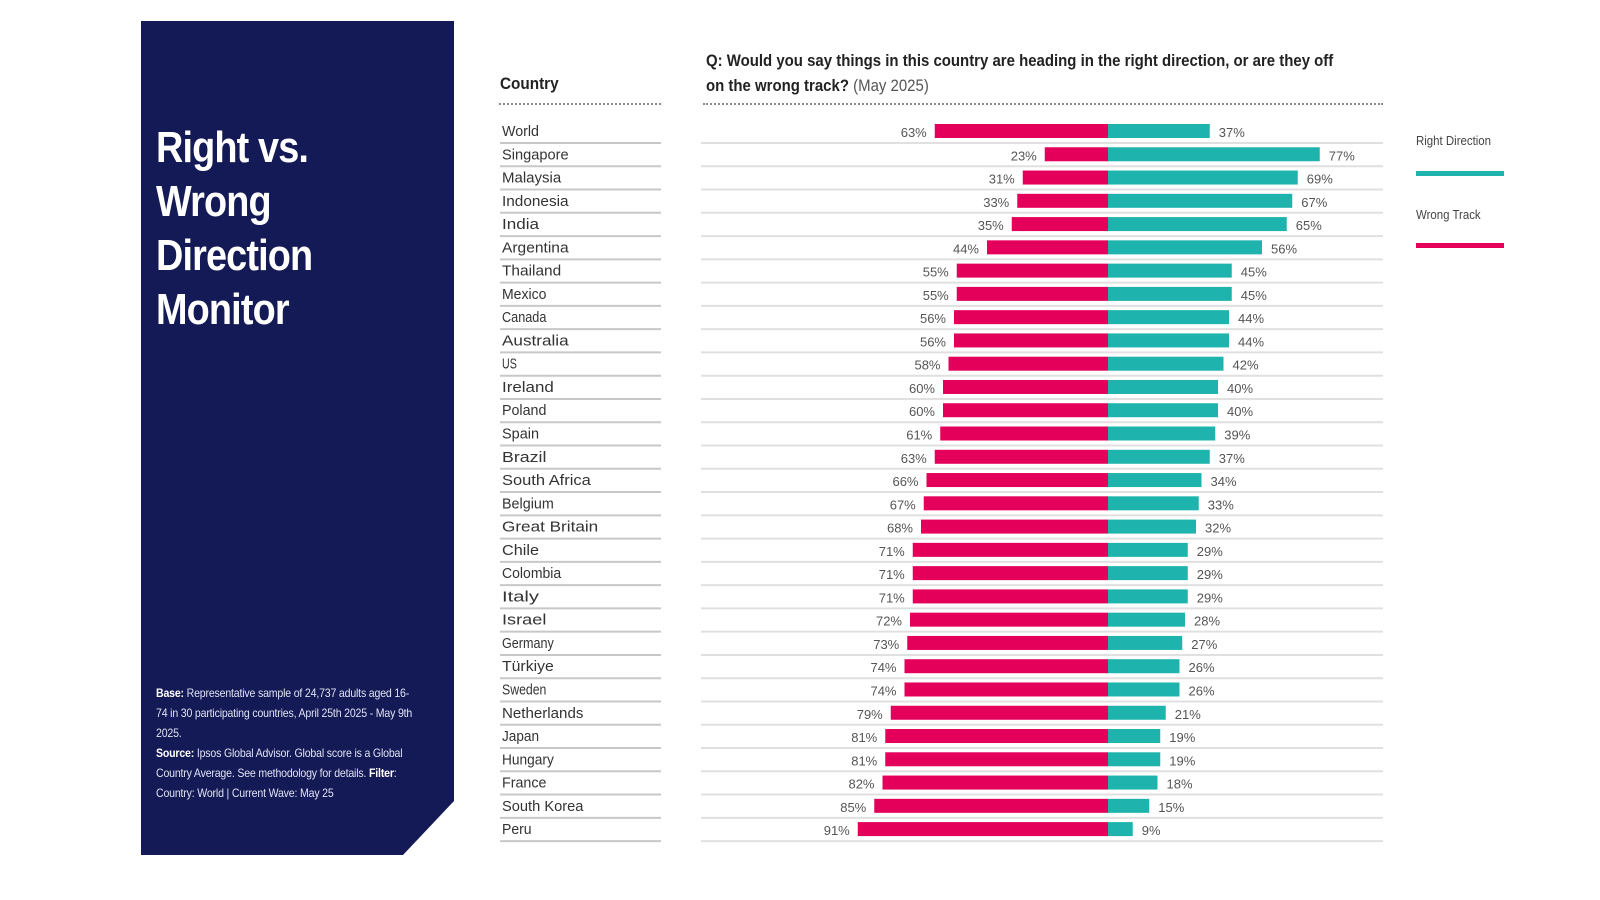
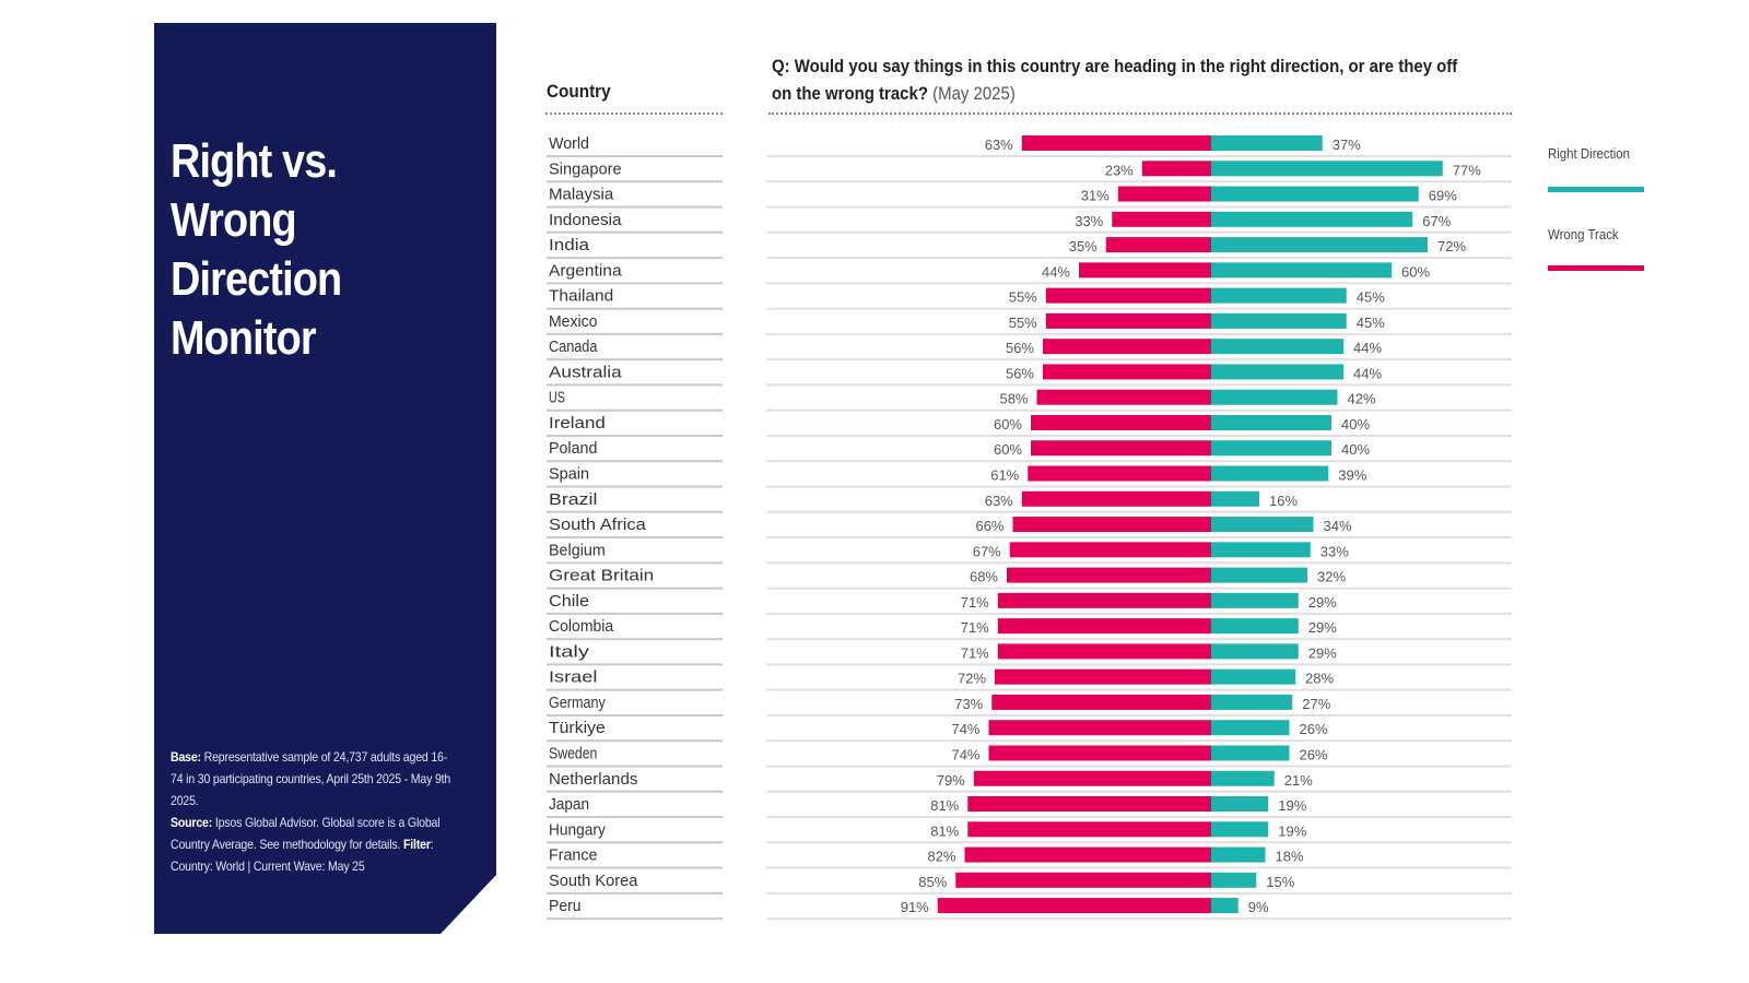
Right Direction/India: 65% -> 72%
Right Direction/Argentina: 56% -> 60%
Right Direction/Brazil: 37% -> 16%
